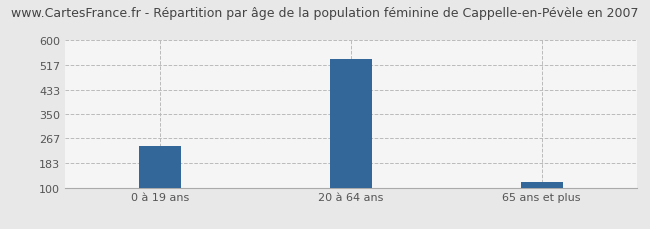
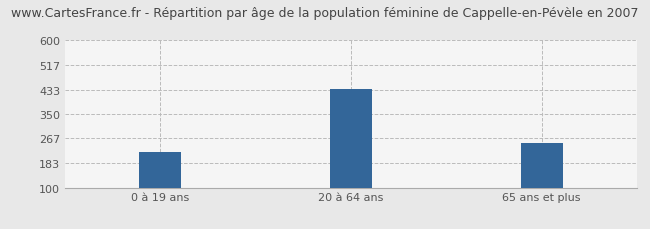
0 à 19 ans: 243 -> 220
20 à 64 ans: 537 -> 435
65 ans et plus: 120 -> 250
